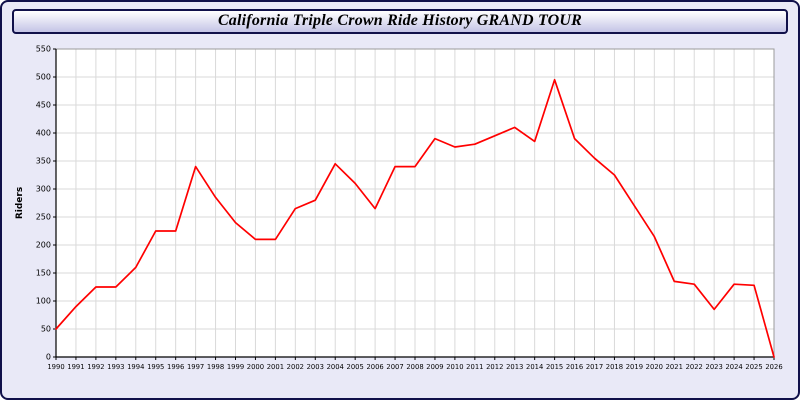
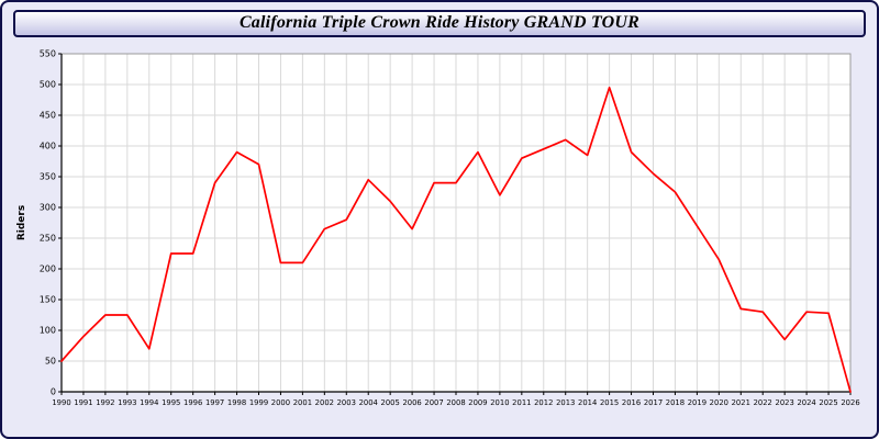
1994: 160 -> 70
1998: 280 -> 390
1999: 240 -> 370
2010: 380 -> 320
